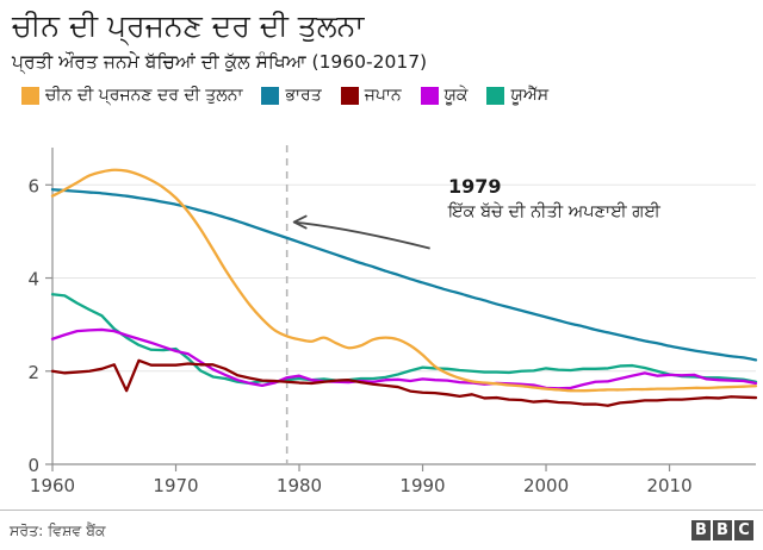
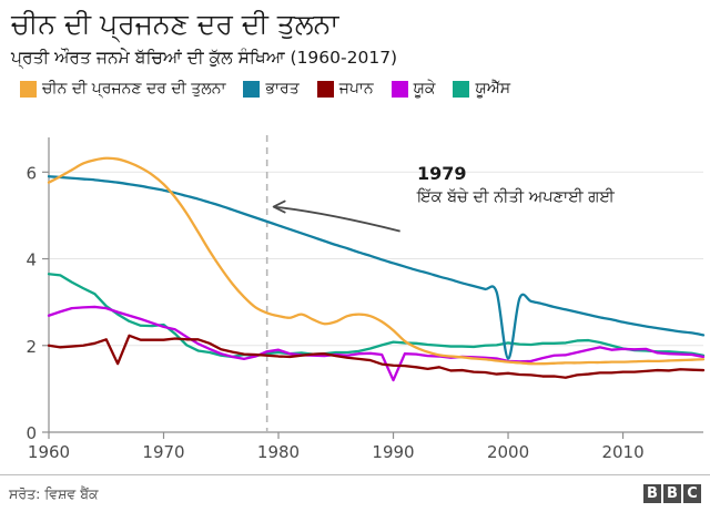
ਯੂਕੇ/1990: 1.8 -> 1.2
ਭਾਰਤ/2000: 3.2 -> 1.7
